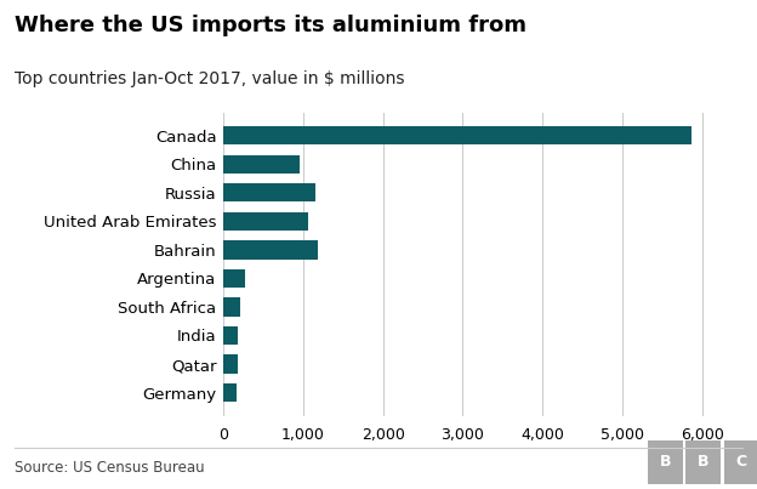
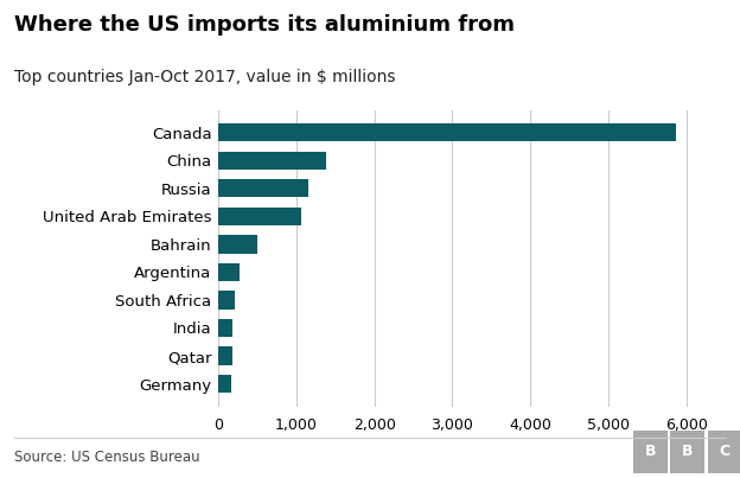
China: 960 -> 1,380
Bahrain: 1,180 -> 500
